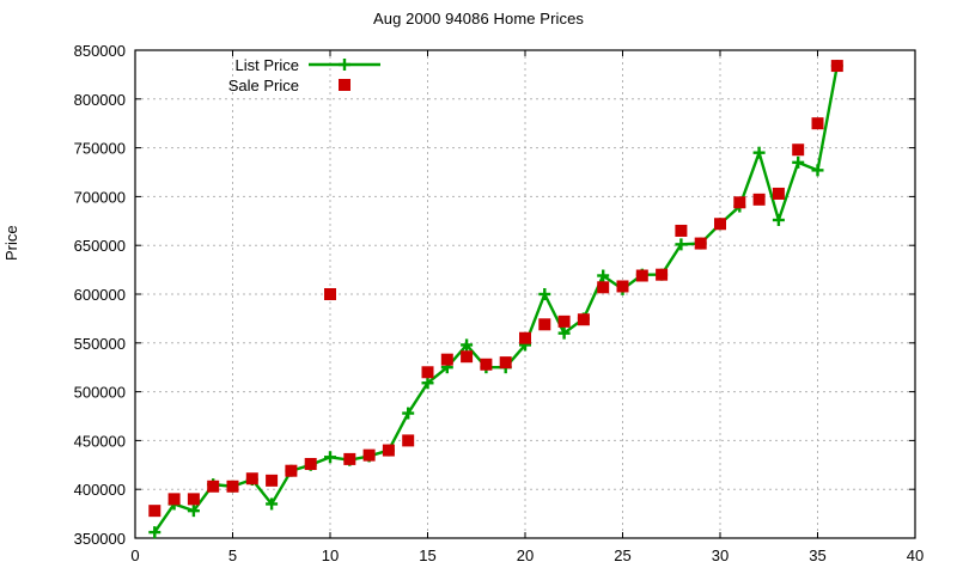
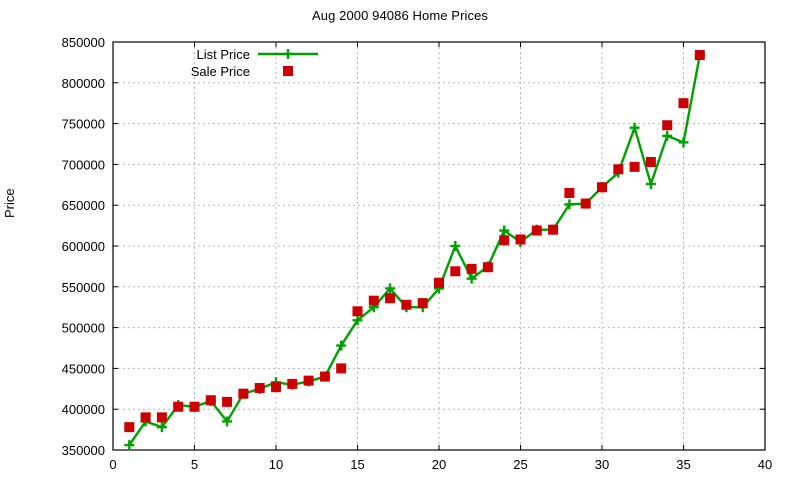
Sale Price/10: 600000 -> 430000
